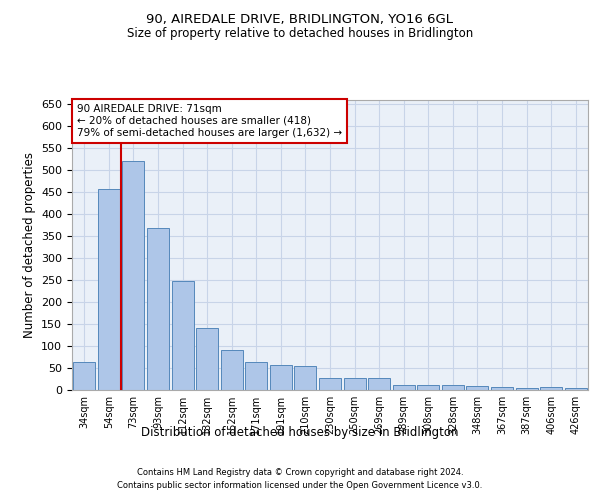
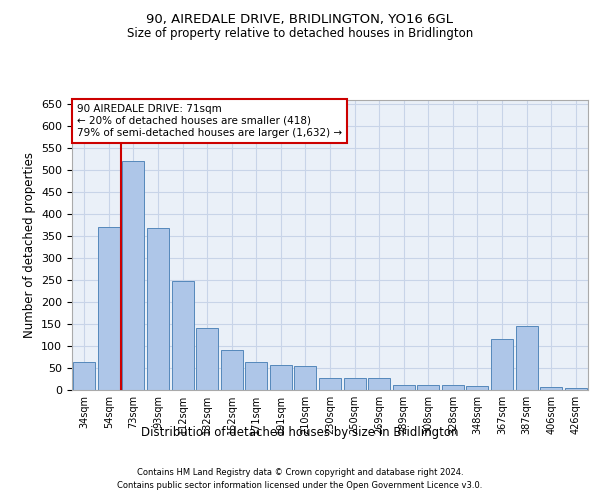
54sqm: 457 -> 370
367sqm: 7 -> 115
387sqm: 5 -> 145
